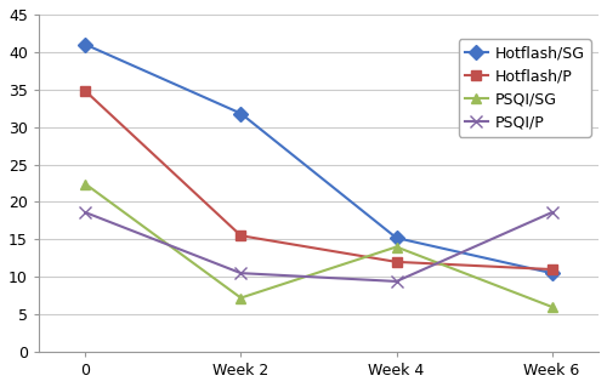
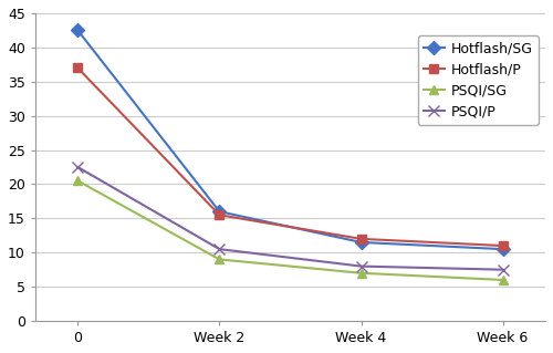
Hotflash/SG/0: 41.0 -> 42.5
Hotflash/P/0: 34.8 -> 37.0
PSQI/SG/0: 22.4 -> 20.5
PSQI/P/0: 18.6 -> 22.5
Hotflash/SG/Week 2: 31.8 -> 16.0
PSQI/SG/Week 2: 7.2 -> 9.0
Hotflash/SG/Week 4: 15.2 -> 11.5
PSQI/SG/Week 4: 14.0 -> 7.0
PSQI/P/Week 4: 9.4 -> 8.0
PSQI/P/Week 6: 18.6 -> 7.5
